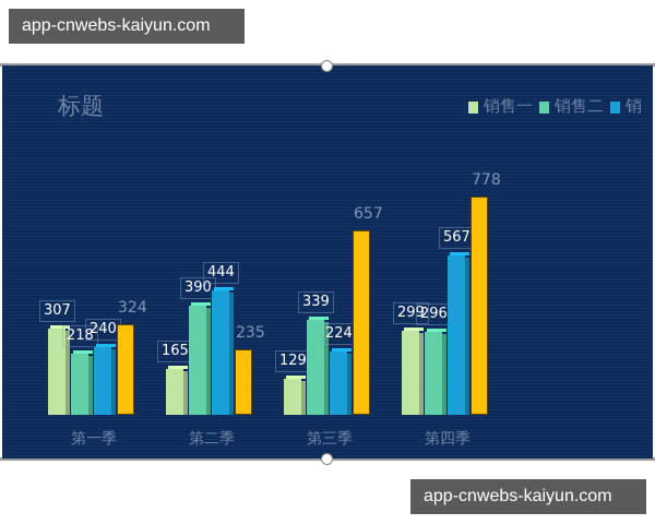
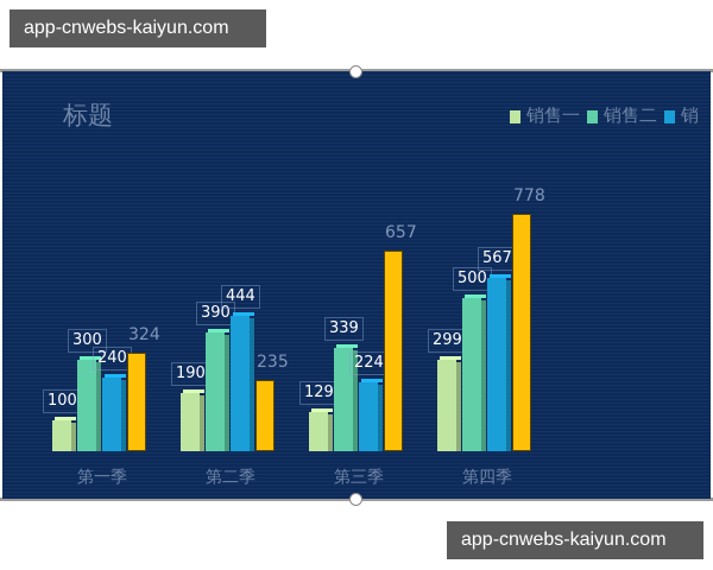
销售一/第一季: 307 -> 100
销售二/第一季: 218 -> 300
销售一/第二季: 165 -> 190
销售二/第四季: 296 -> 500
